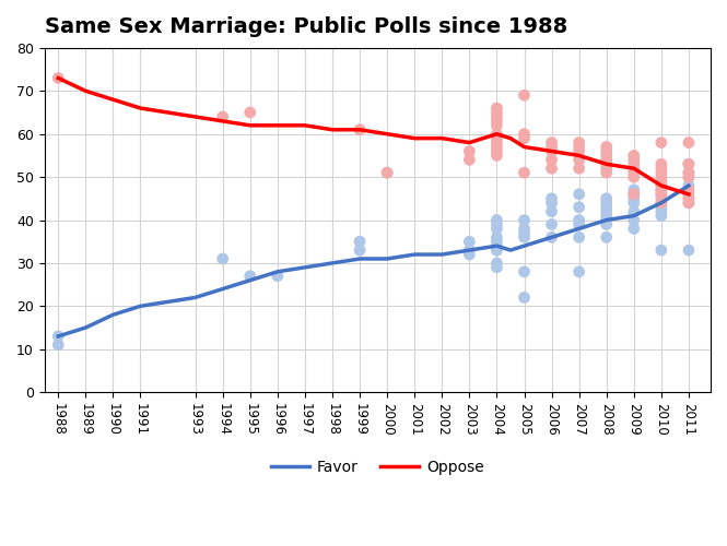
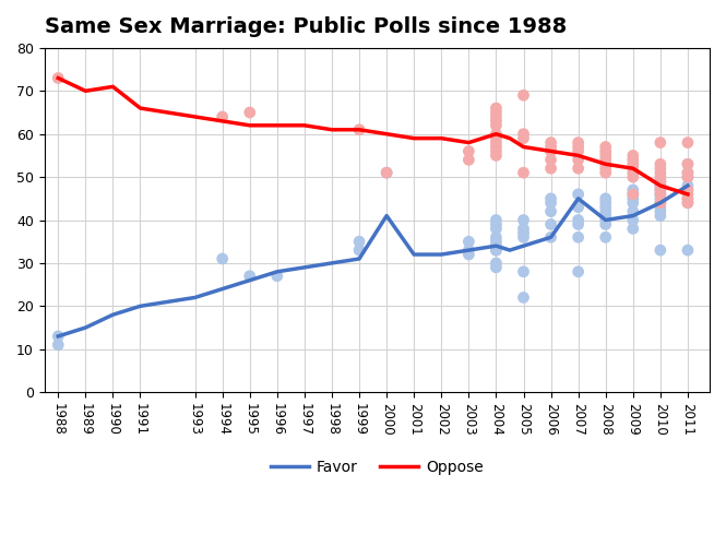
Oppose/1990: 68 -> 71
Favor/2000: 31 -> 41
Favor/2007: 38 -> 45
